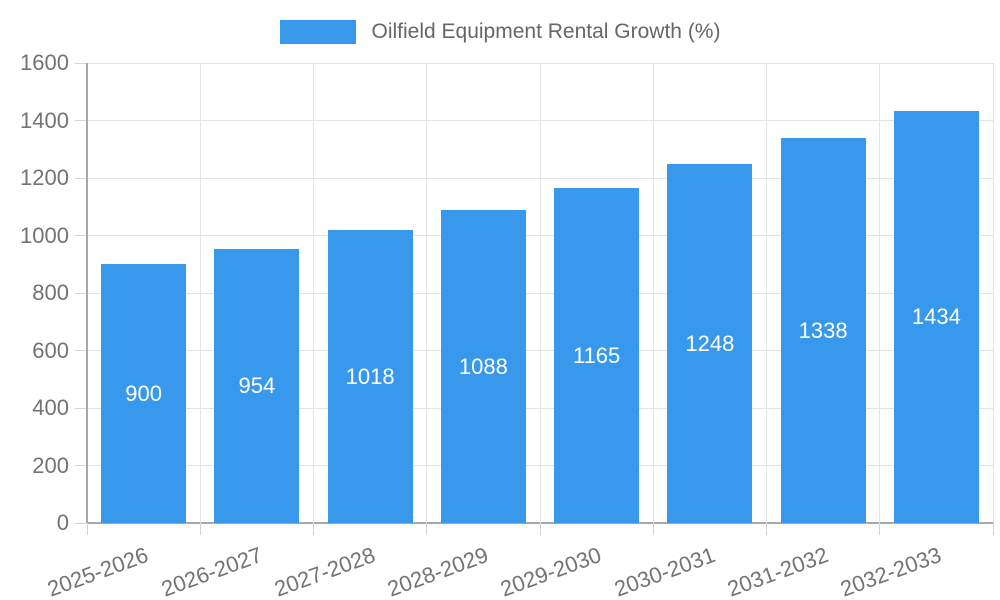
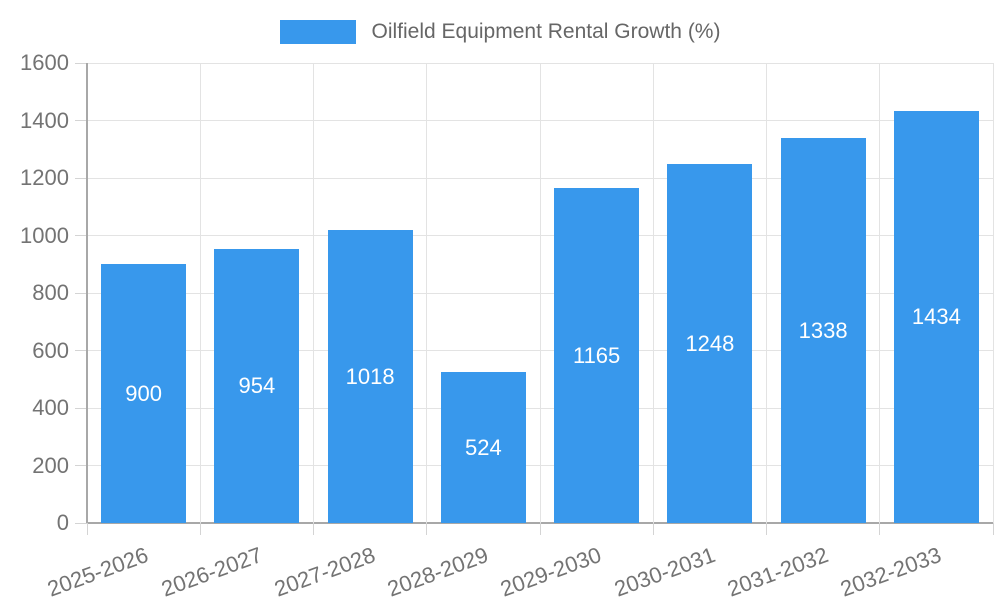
2028-2029: 1088 -> 524
